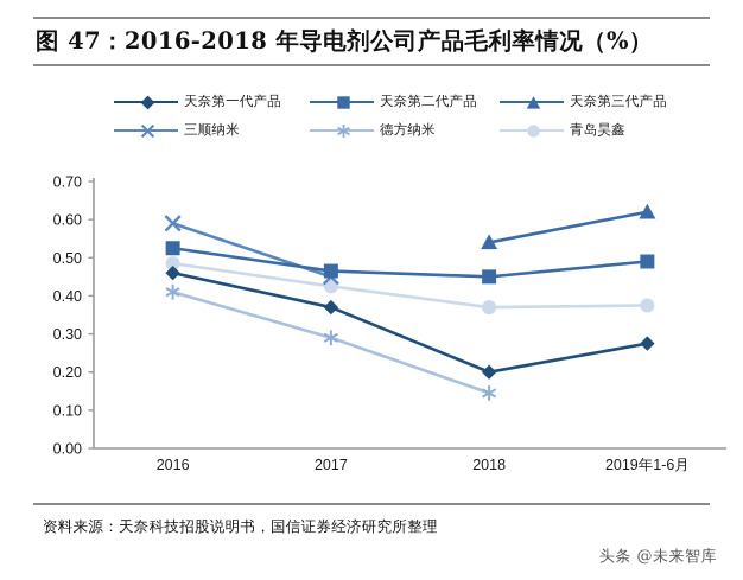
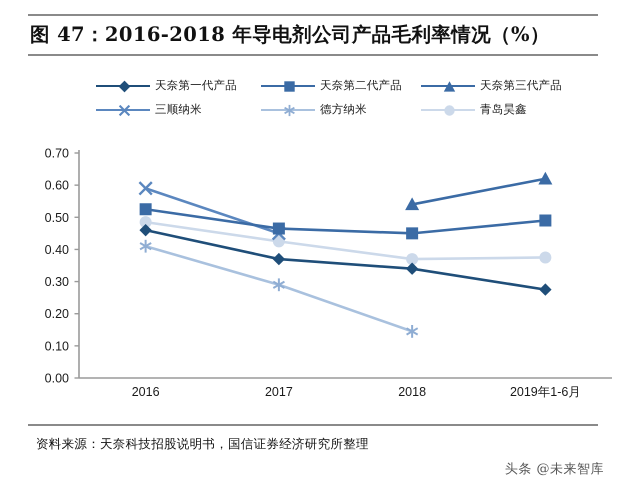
天奈第一代产品/2018: 0.20 -> 0.34
